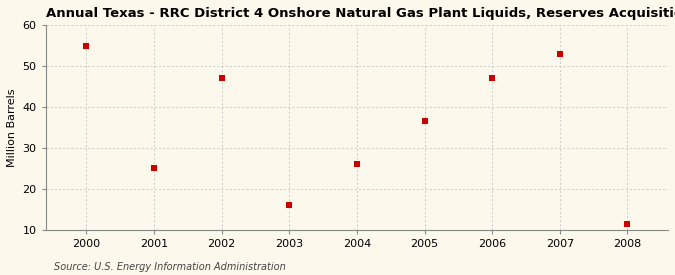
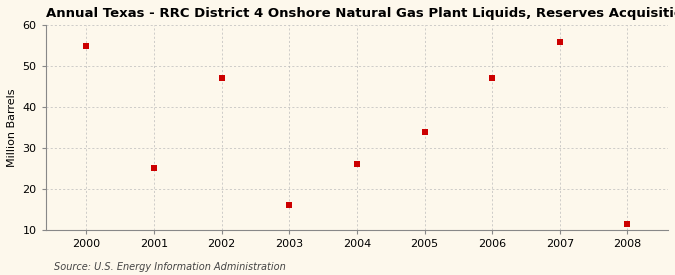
2005: 36.5 -> 34.0
2007: 53.0 -> 56.0
